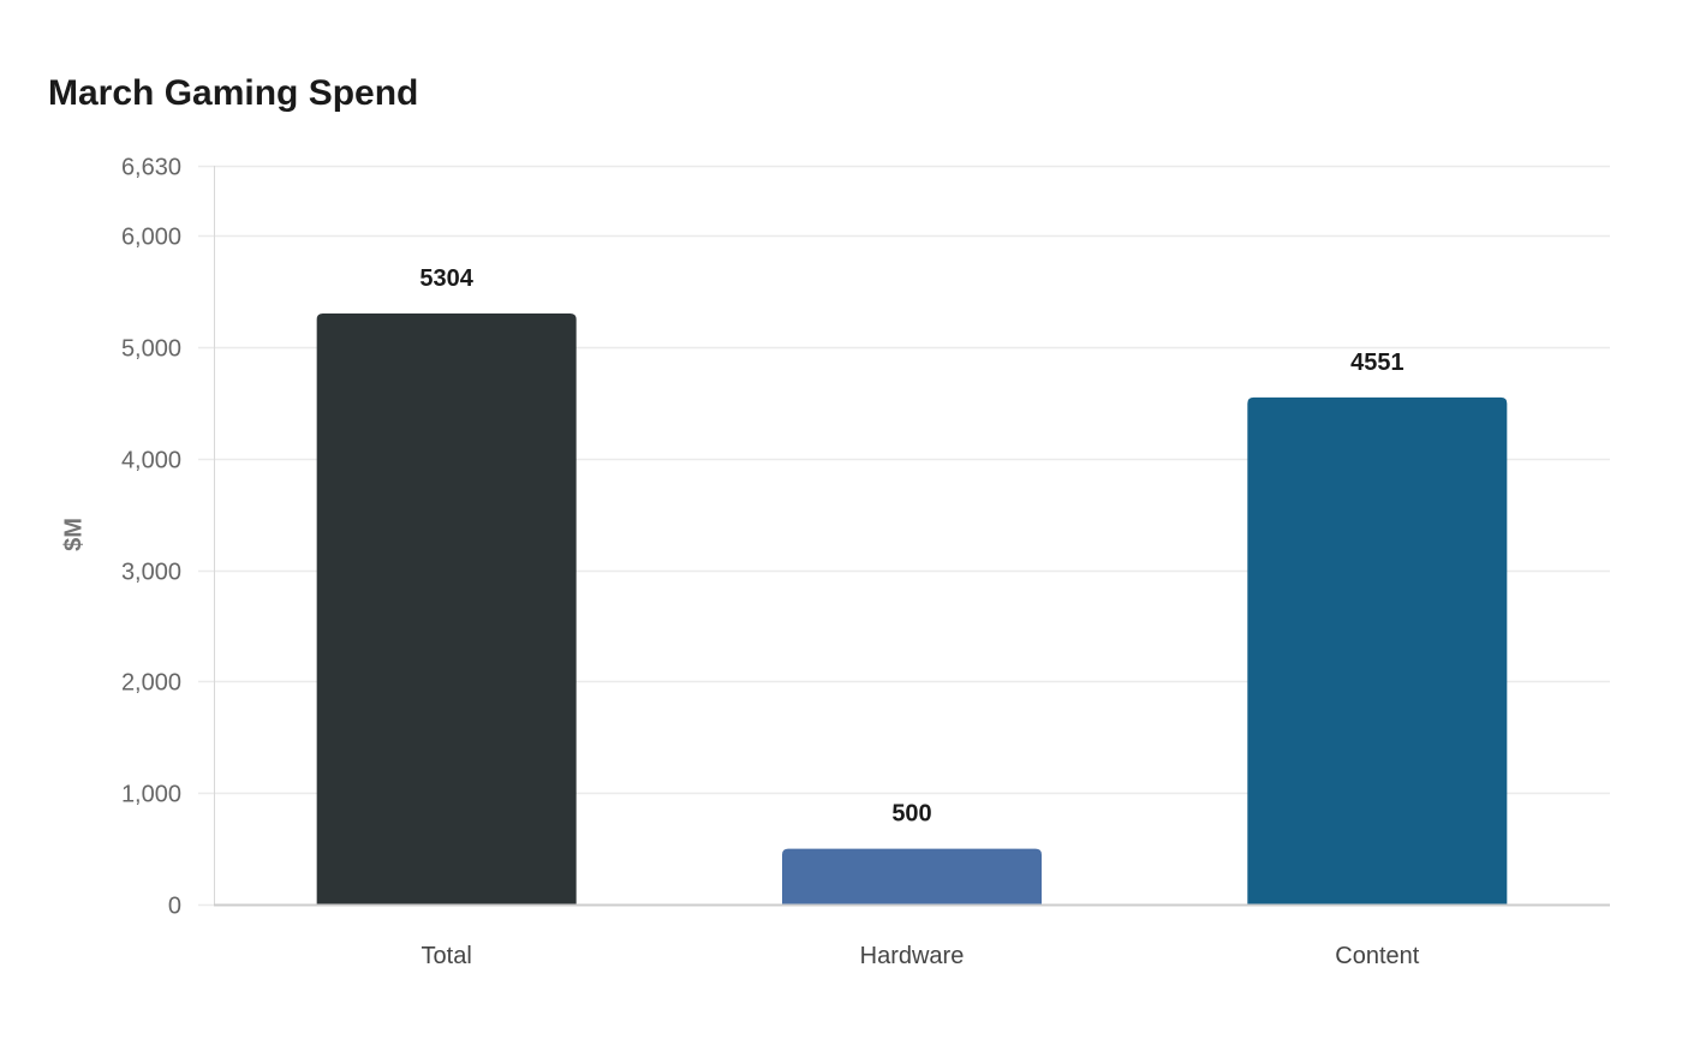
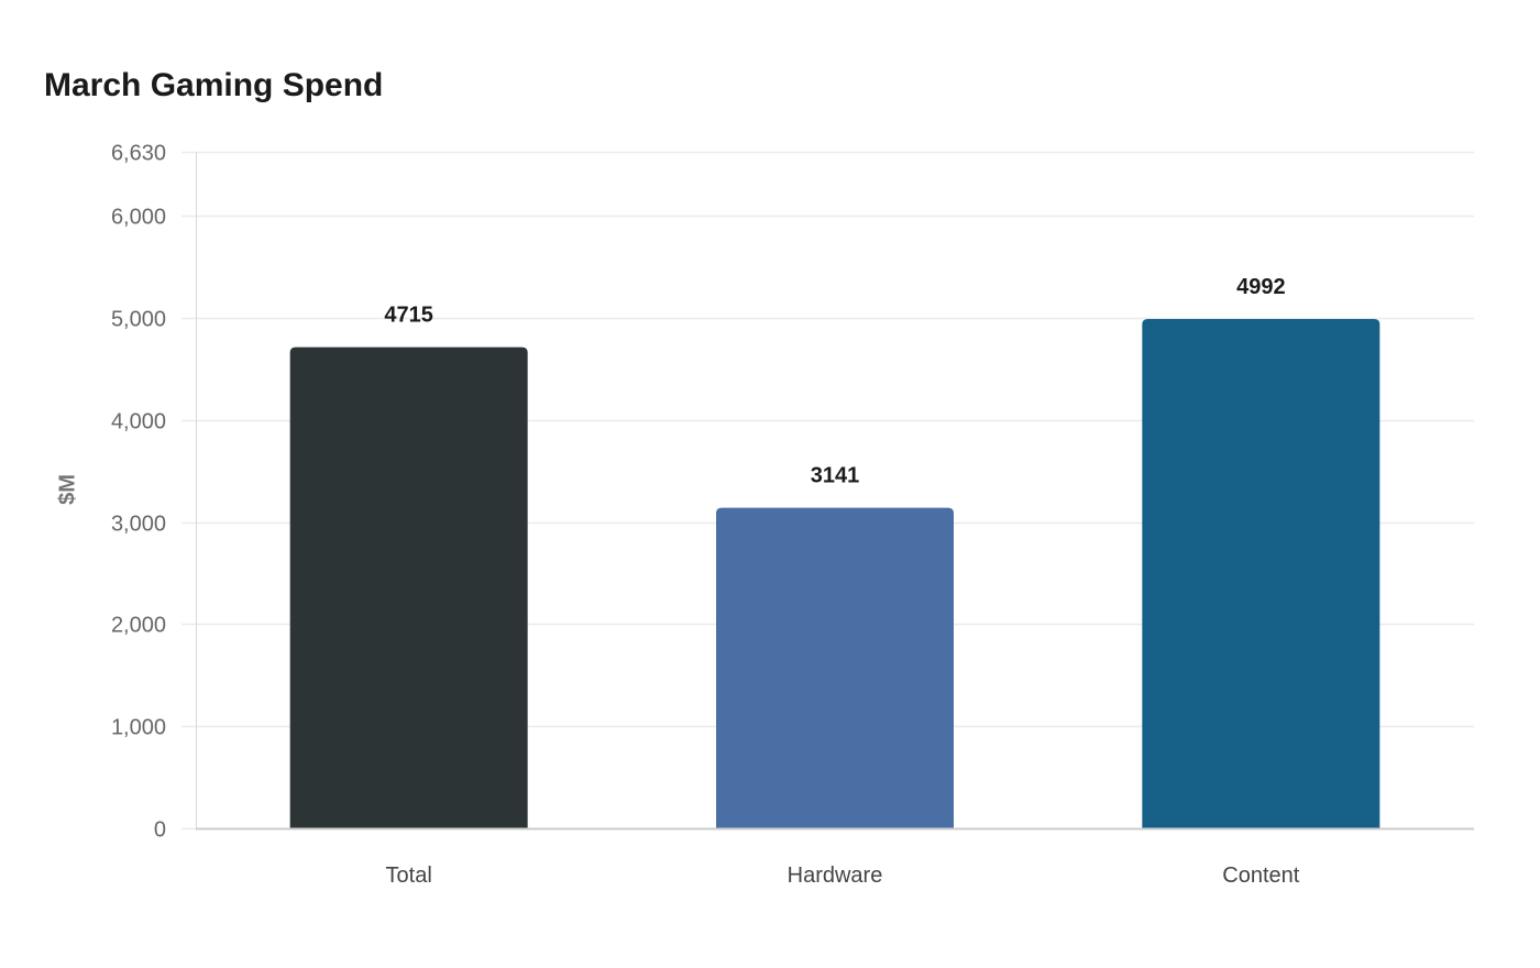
Total: 5304 -> 4715
Hardware: 500 -> 3141
Content: 4551 -> 4992
